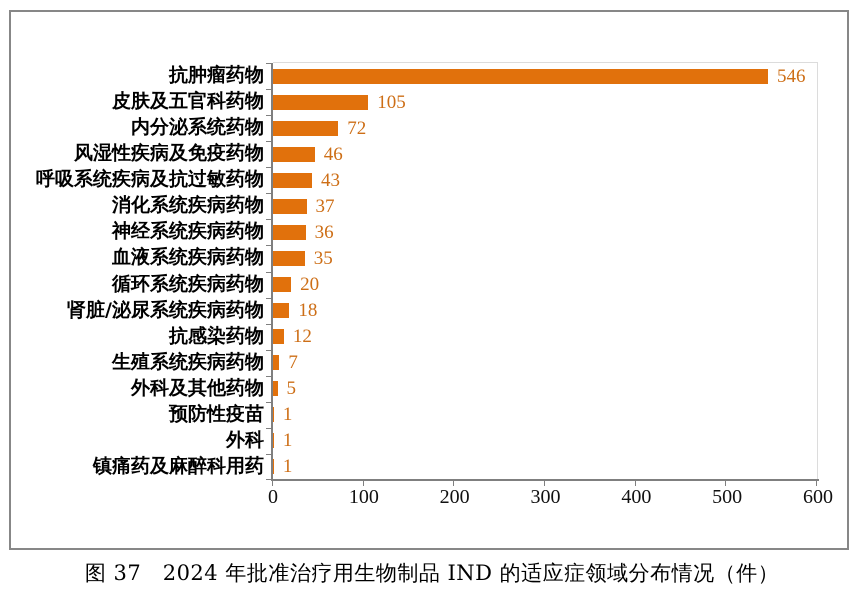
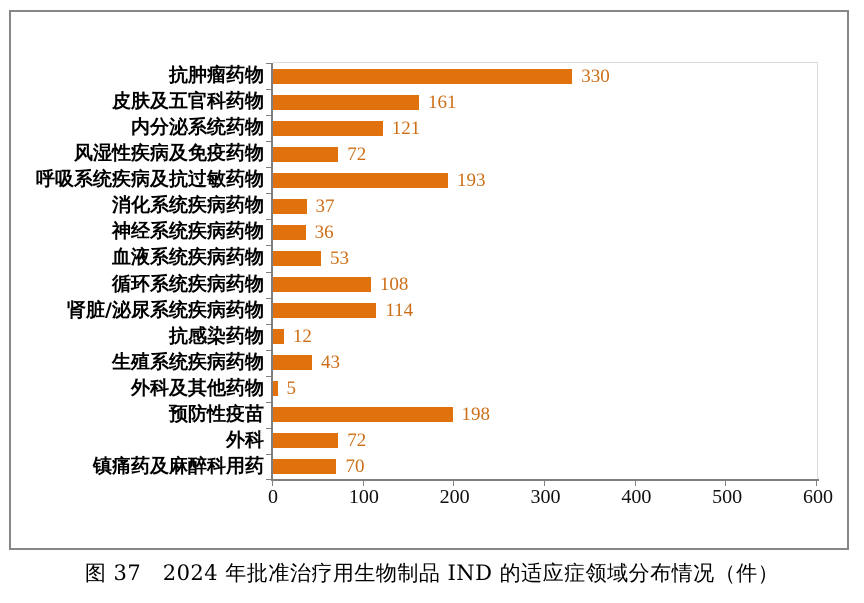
抗肿瘤药物: 546 -> 330
皮肤及五官科药物: 105 -> 161
内分泌系统药物: 72 -> 121
风湿性疾病及免疫药物: 46 -> 72
呼吸系统疾病及抗过敏药物: 43 -> 193
血液系统疾病药物: 35 -> 53
循环系统疾病药物: 20 -> 108
肾脏/泌尿系统疾病药物: 18 -> 114
生殖系统疾病药物: 7 -> 43
预防性疫苗: 1 -> 198
外科: 1 -> 72
镇痛药及麻醉科用药: 1 -> 70
